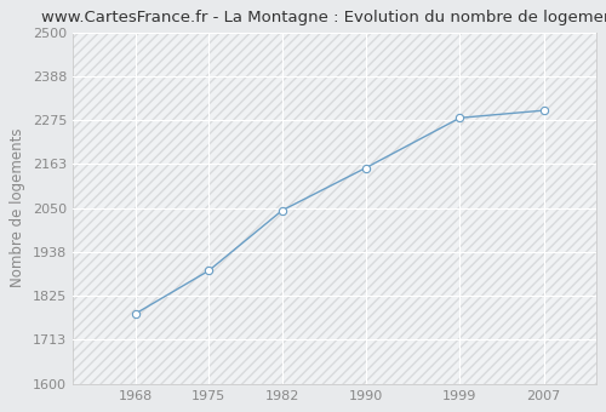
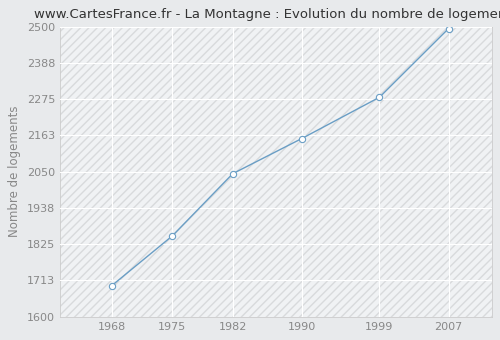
1968: 1780 -> 1697
1975: 1890 -> 1851
2007: 2300 -> 2494
